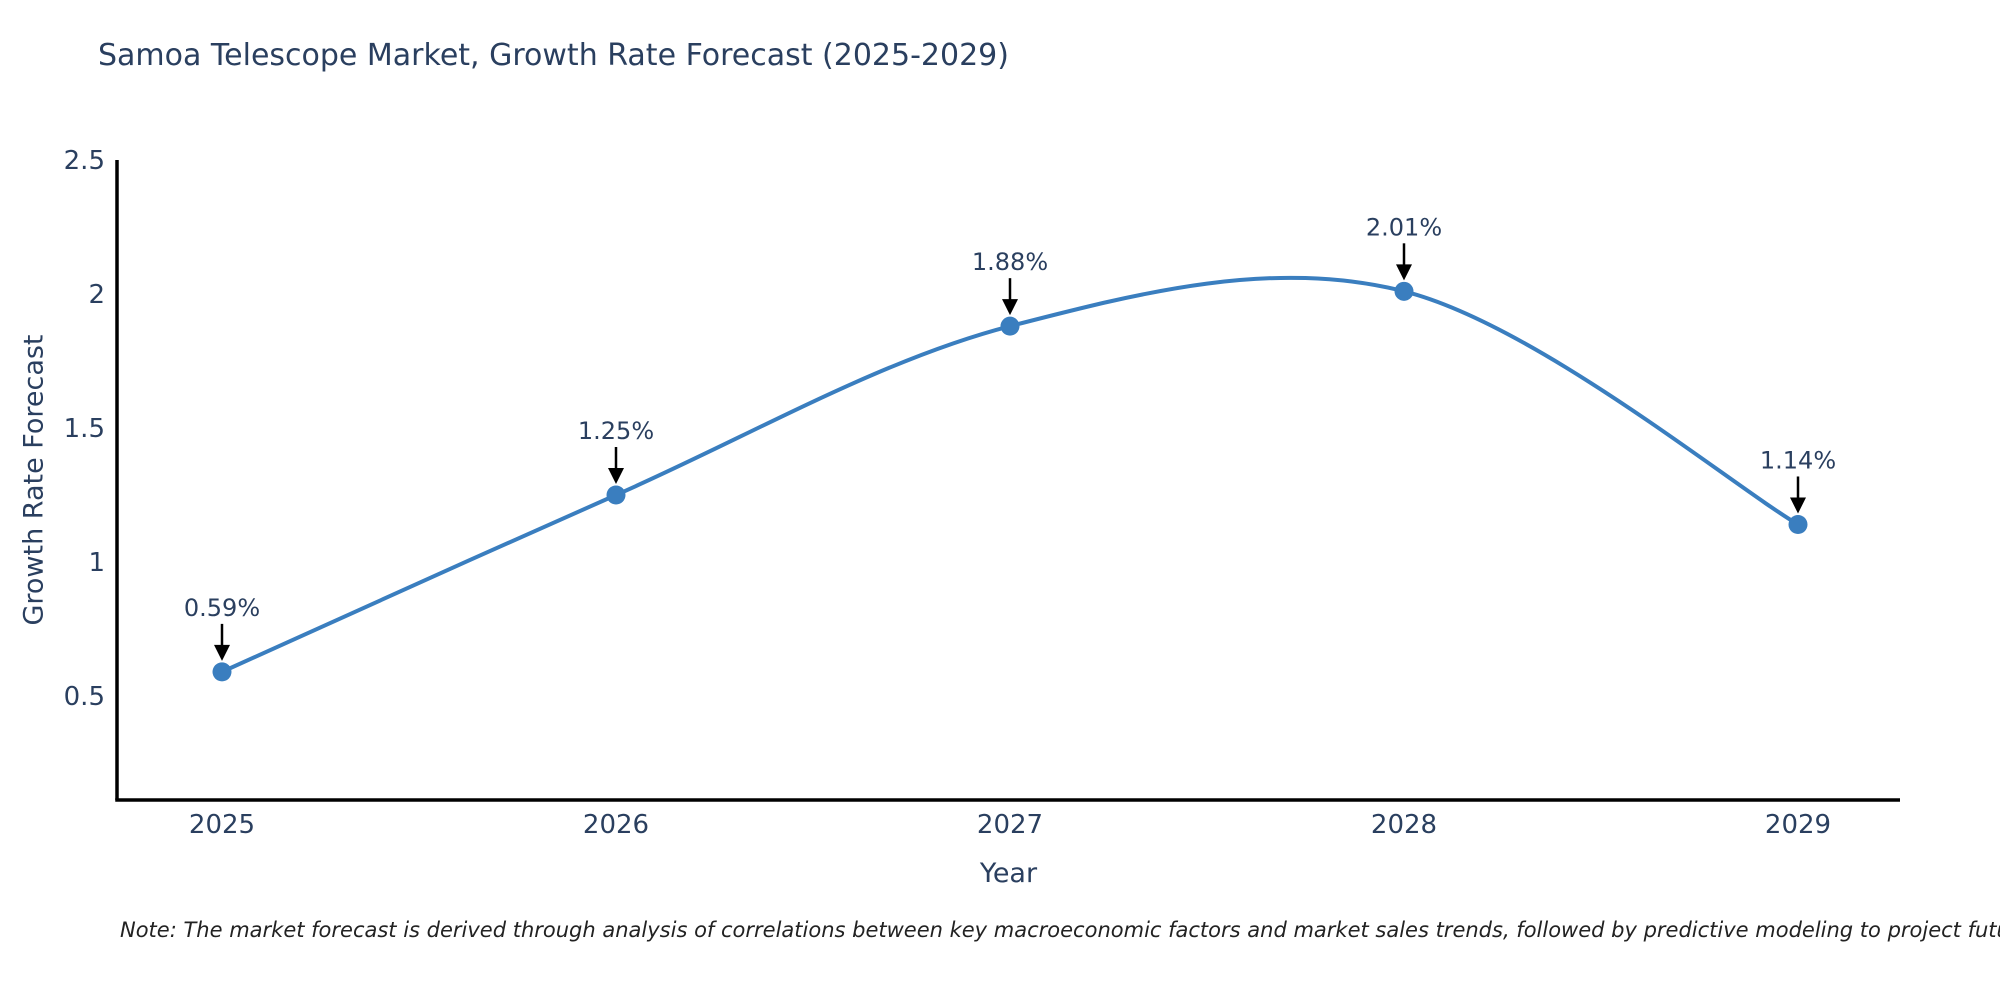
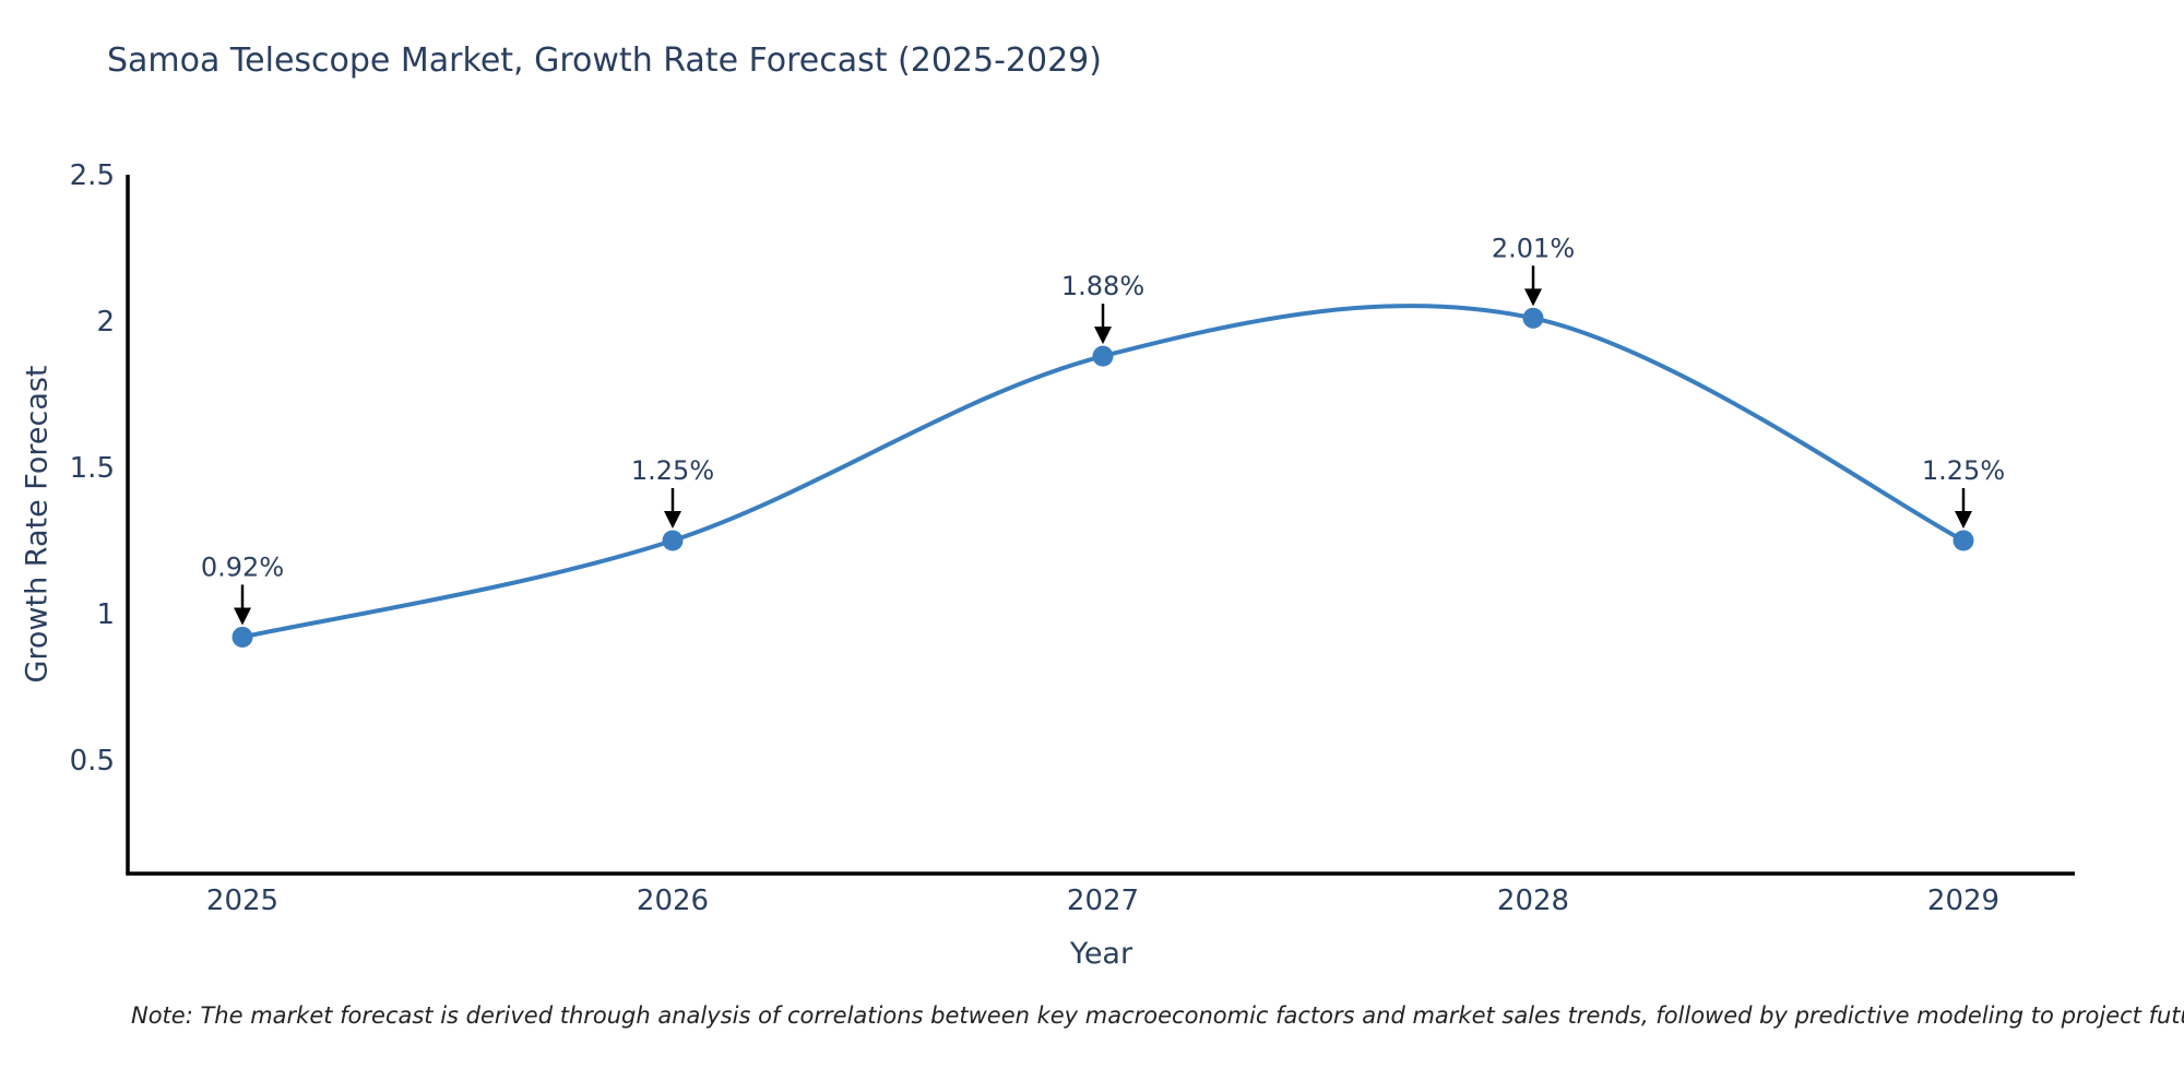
2025: 0.59% -> 0.92%
2029: 1.14% -> 1.25%
